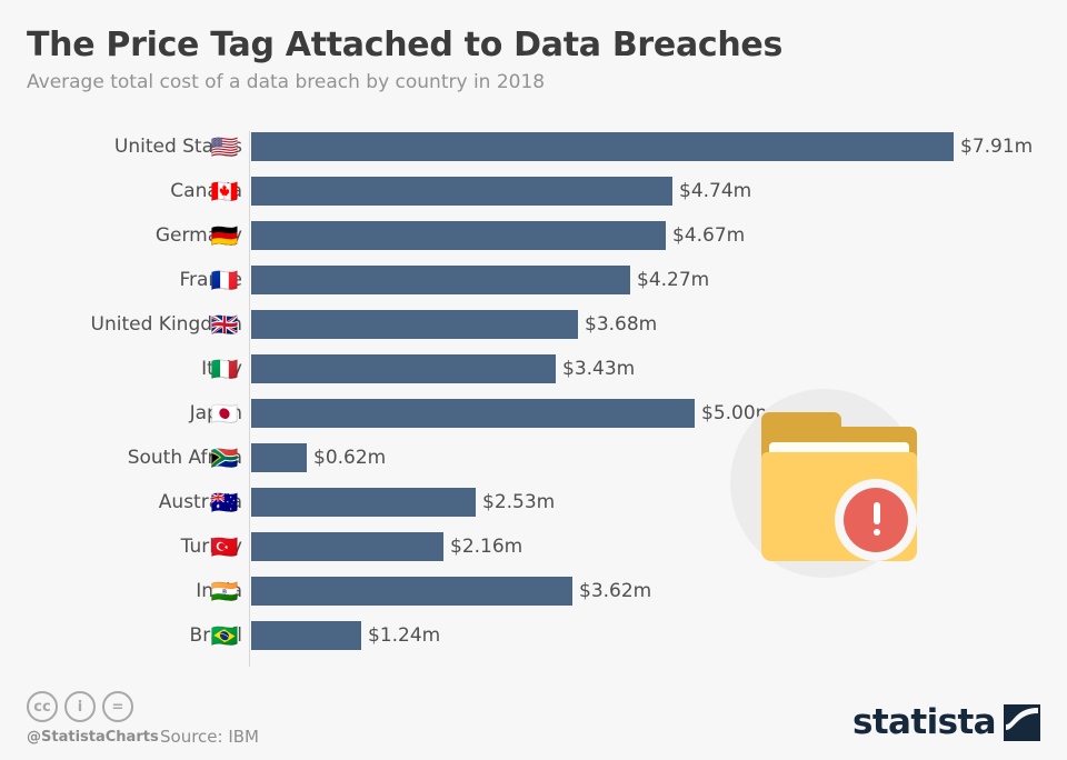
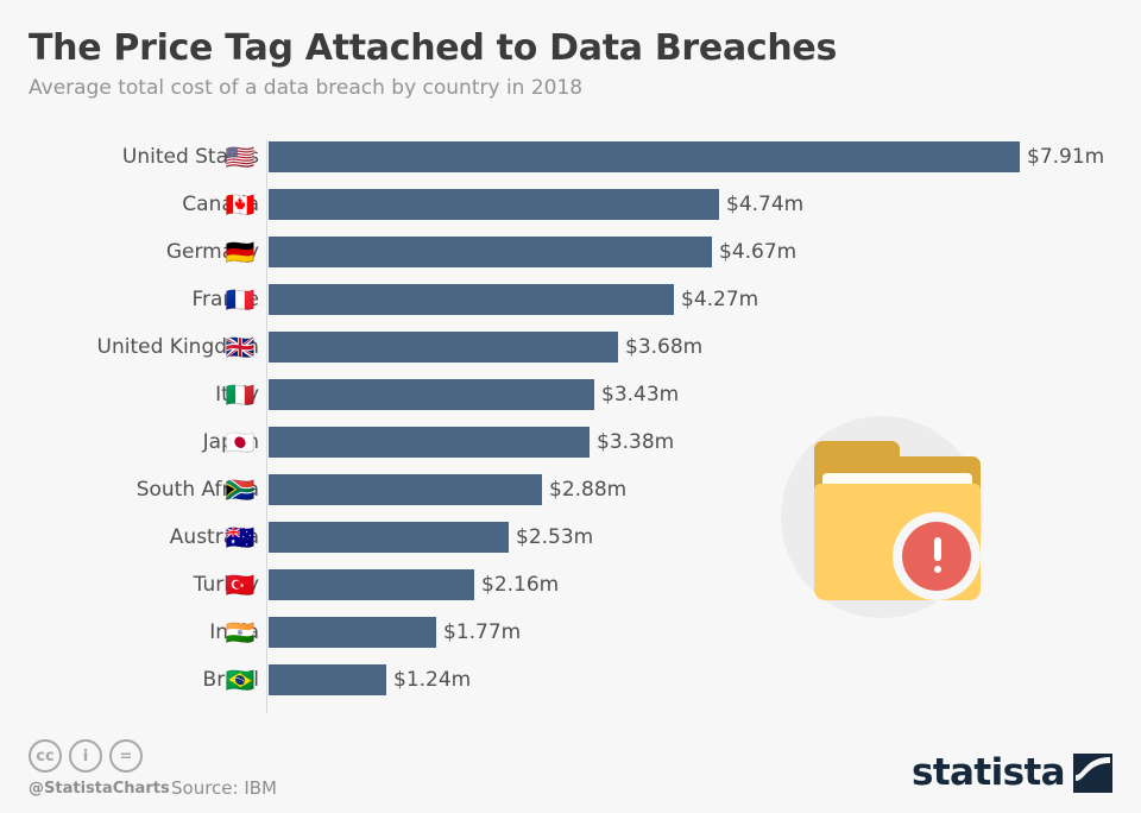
Japan: $5.00m -> $3.38m
South Africa: $0.62m -> $2.88m
India: $3.62m -> $1.77m
